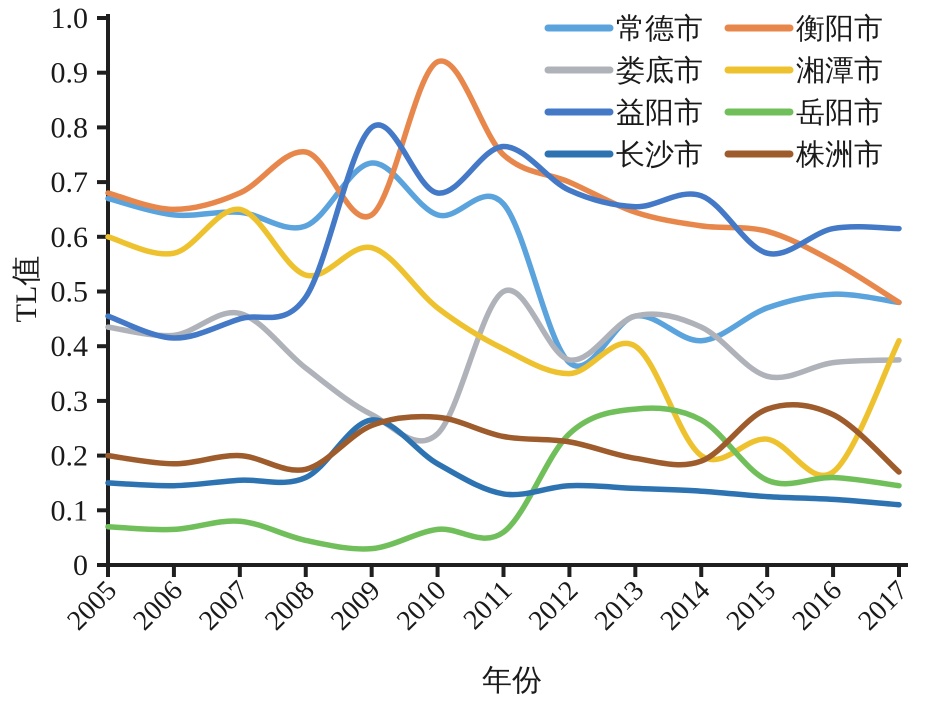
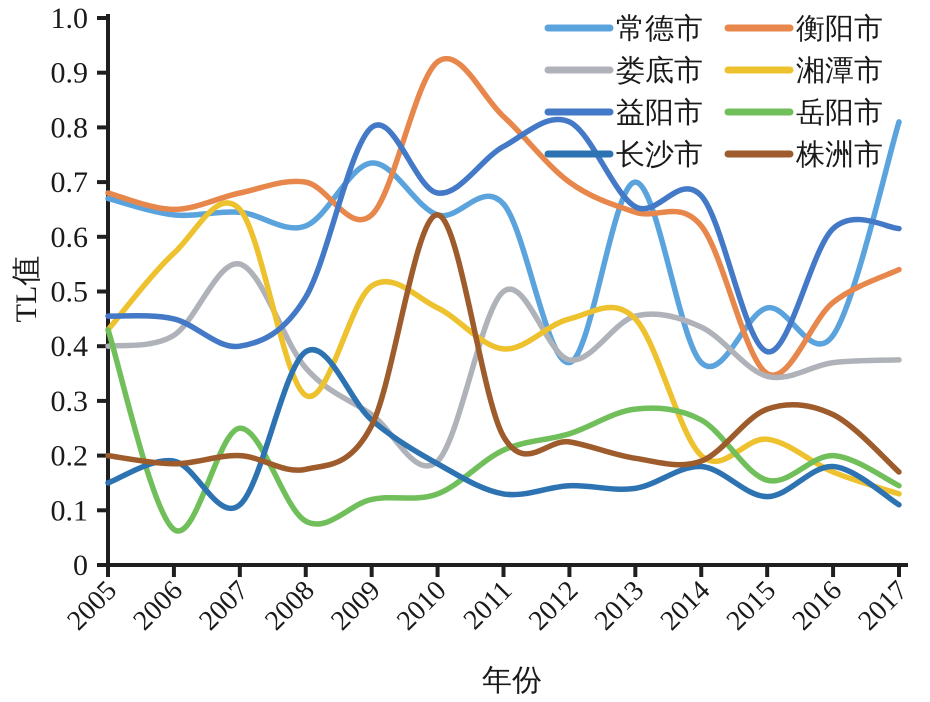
娄底市/2005: 0.43 -> 0.40
湘潭市/2005: 0.60 -> 0.43
岳阳市/2005: 0.07 -> 0.43
益阳市/2006: 0.41 -> 0.45
长沙市/2006: 0.14 -> 0.19
娄底市/2007: 0.46 -> 0.55
益阳市/2007: 0.45 -> 0.40
岳阳市/2007: 0.08 -> 0.25
长沙市/2007: 0.15 -> 0.11
衡阳市/2008: 0.76 -> 0.70
湘潭市/2008: 0.53 -> 0.31
岳阳市/2008: 0.04 -> 0.08
长沙市/2008: 0.16 -> 0.39
湘潭市/2009: 0.58 -> 0.51
岳阳市/2009: 0.03 -> 0.12
娄底市/2010: 0.24 -> 0.19
岳阳市/2010: 0.07 -> 0.13
株洲市/2010: 0.27 -> 0.64
衡阳市/2011: 0.75 -> 0.82
岳阳市/2011: 0.06 -> 0.21
湘潭市/2012: 0.35 -> 0.45
益阳市/2012: 0.69 -> 0.81
常德市/2013: 0.46 -> 0.70
湘潭市/2013: 0.40 -> 0.45
常德市/2014: 0.41 -> 0.37
长沙市/2014: 0.14 -> 0.18
衡阳市/2015: 0.61 -> 0.35
益阳市/2015: 0.57 -> 0.39
常德市/2016: 0.49 -> 0.42
衡阳市/2016: 0.56 -> 0.48
岳阳市/2016: 0.16 -> 0.20
长沙市/2016: 0.12 -> 0.18
常德市/2017: 0.48 -> 0.81
衡阳市/2017: 0.48 -> 0.54
湘潭市/2017: 0.41 -> 0.13
